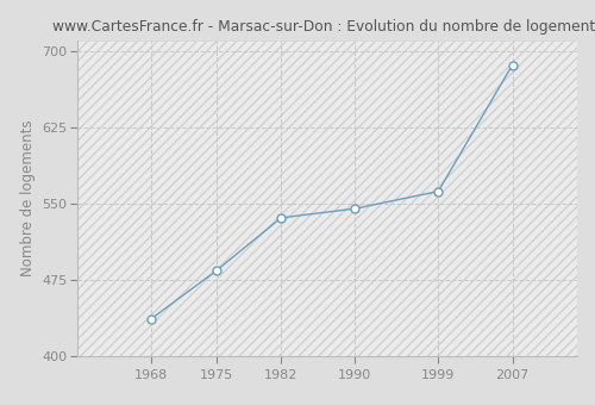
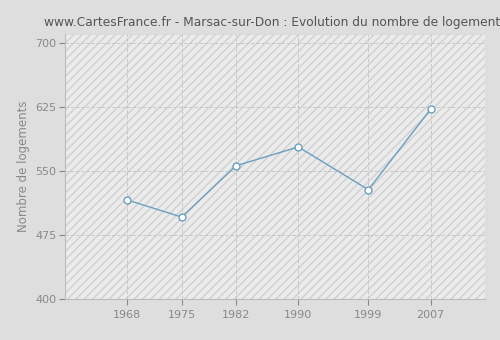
1968: 437 -> 516
1975: 484 -> 496
1982: 536 -> 556
1990: 545 -> 578
1999: 562 -> 528
2007: 686 -> 622
